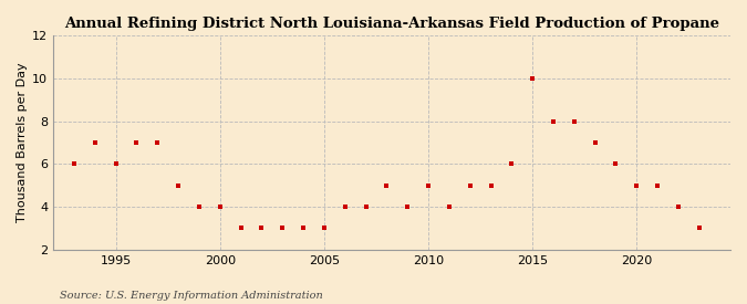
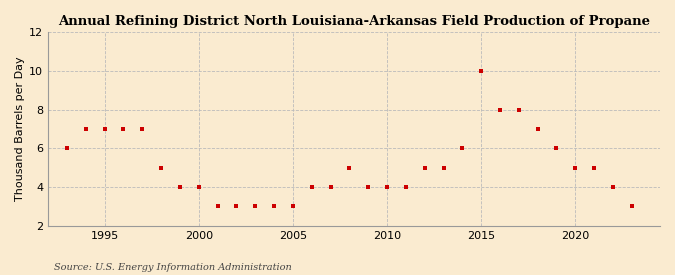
1995: 6 -> 7
2010: 5 -> 4
